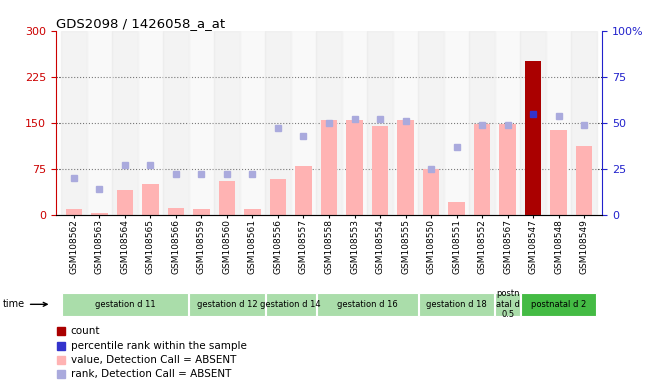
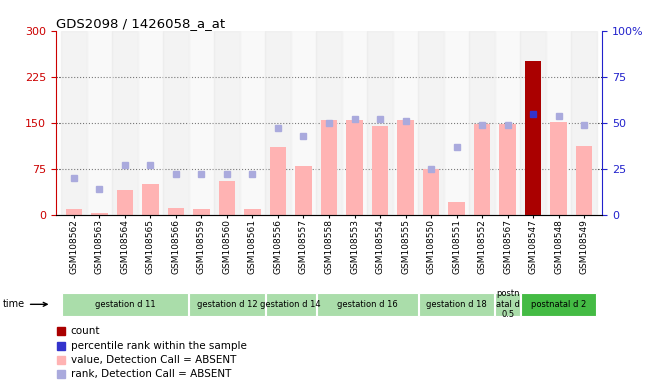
GSM108556: 58 -> 110
GSM108548: 138 -> 152
